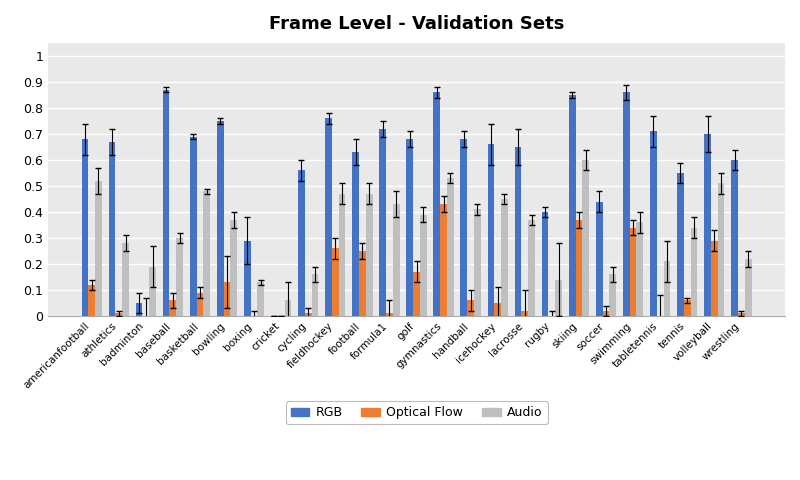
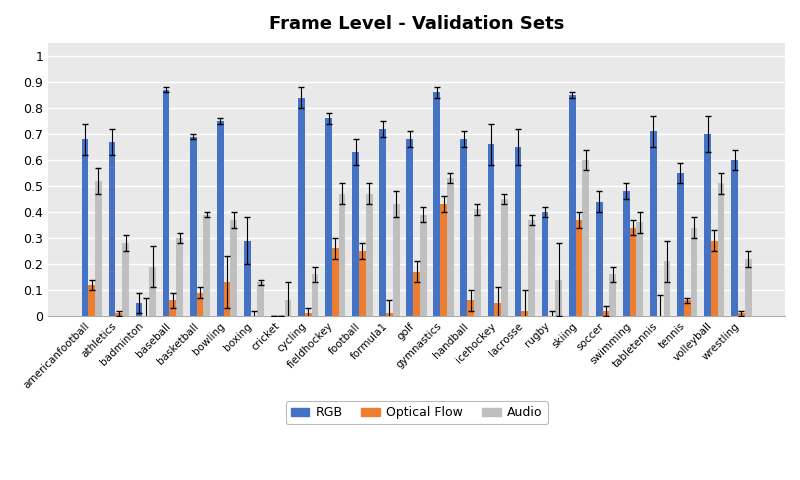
Audio/basketball: 0.48 -> 0.39
RGB/cycling: 0.56 -> 0.84
RGB/swimming: 0.86 -> 0.48
